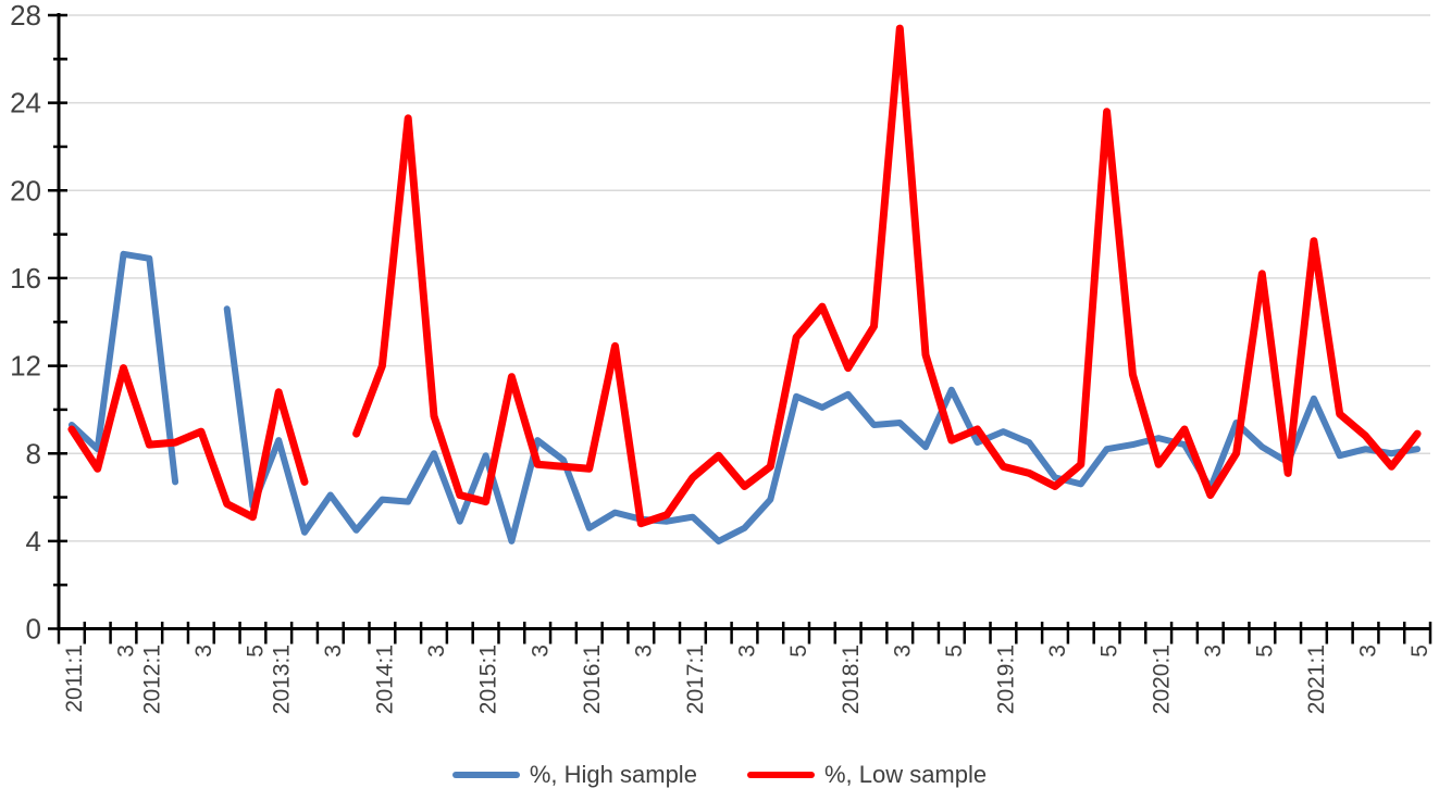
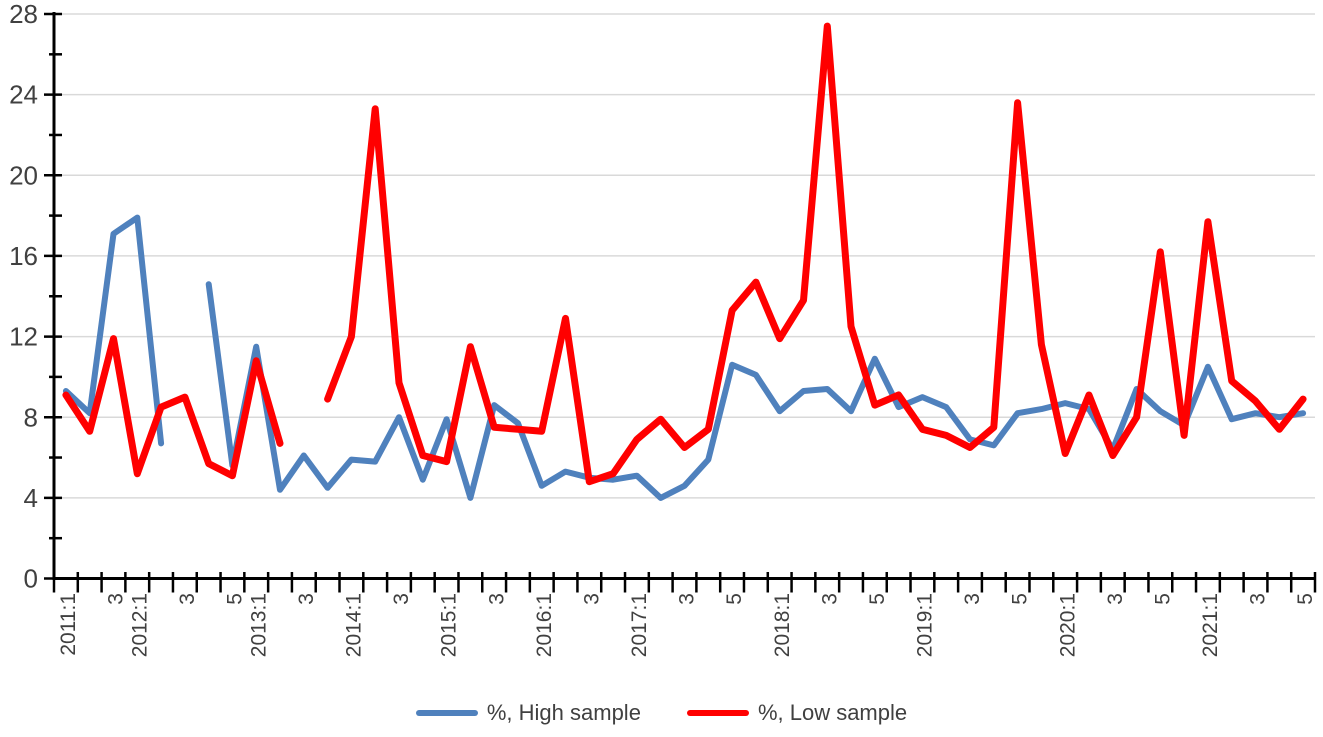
%, High sample/2012:1: 16.9 -> 17.9
%, Low sample/2012:1: 8.4 -> 5.2
%, High sample/2013:1: 8.6 -> 11.5
%, High sample/2018:1: 10.7 -> 8.3
%, Low sample/2020:1: 7.5 -> 6.2
